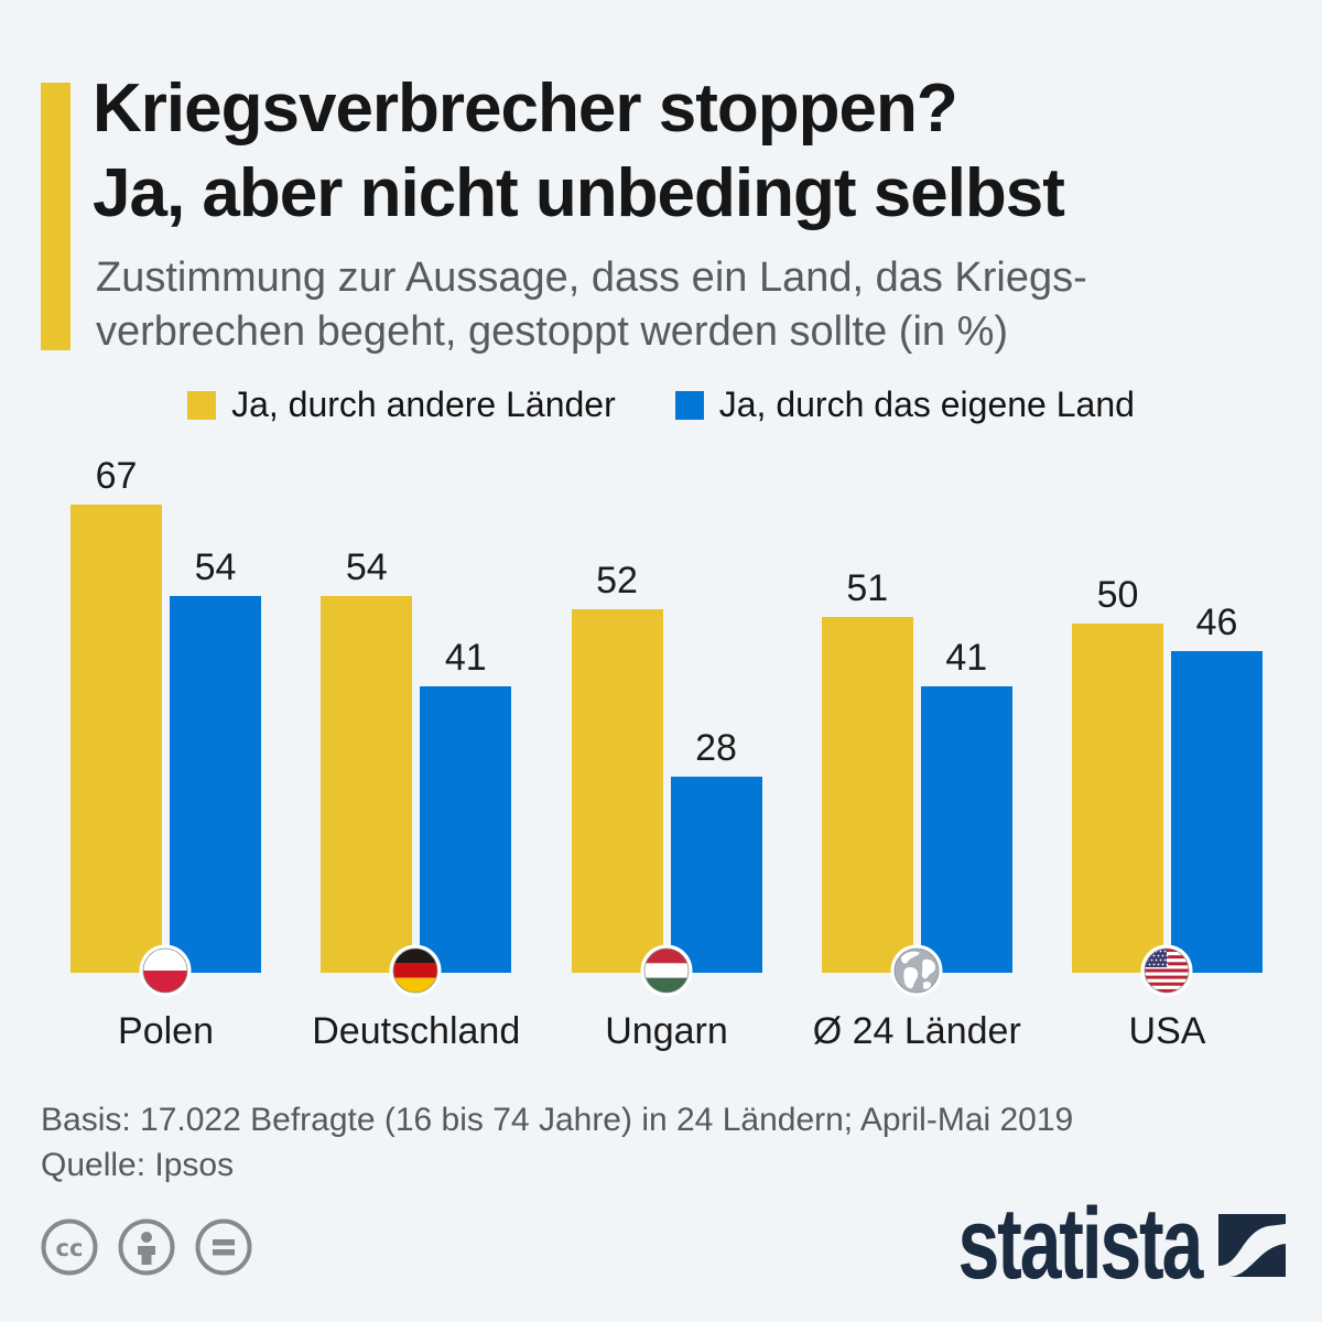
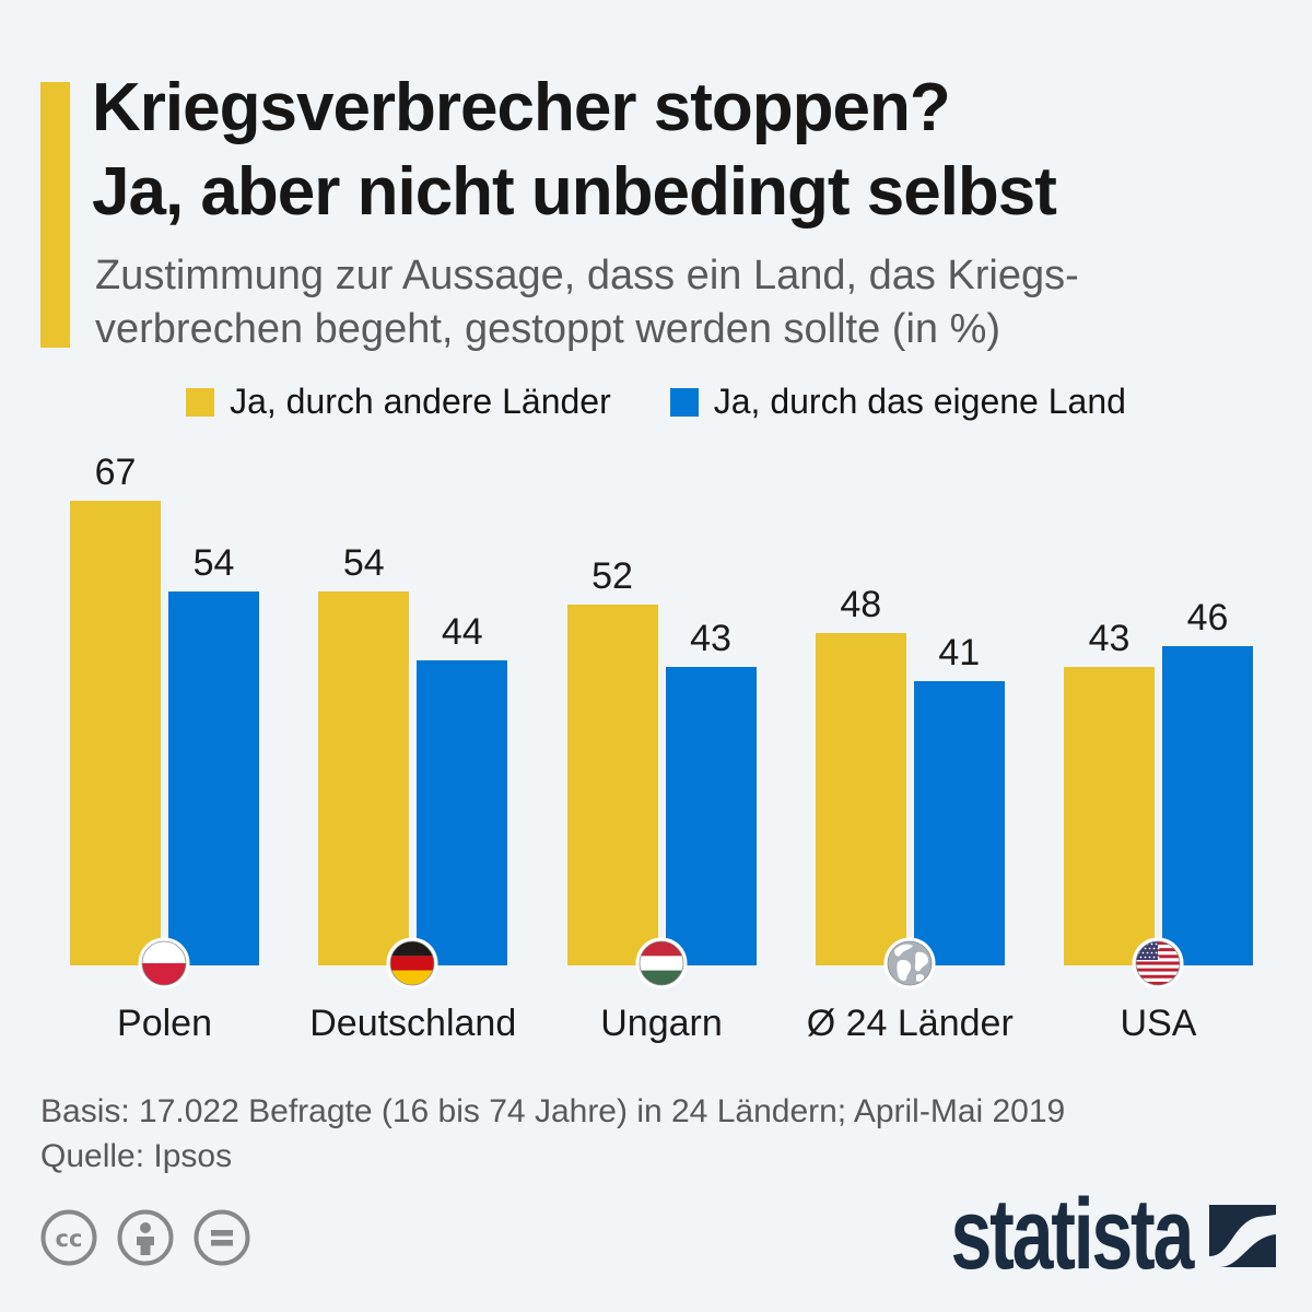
Ja, durch das eigene Land/Deutschland: 41 -> 44
Ja, durch das eigene Land/Ungarn: 28 -> 43
Ja, durch andere Länder/Ø 24 Länder: 51 -> 48
Ja, durch andere Länder/USA: 50 -> 43
